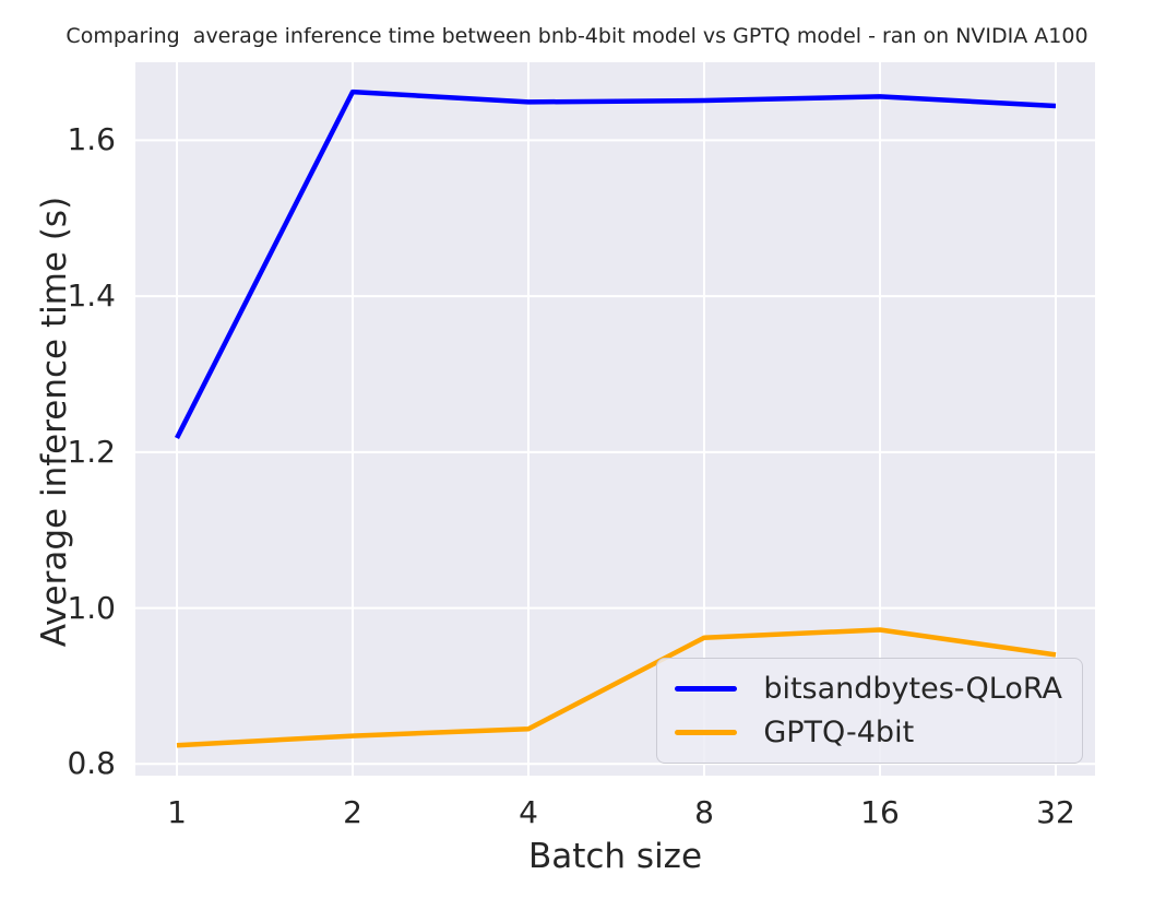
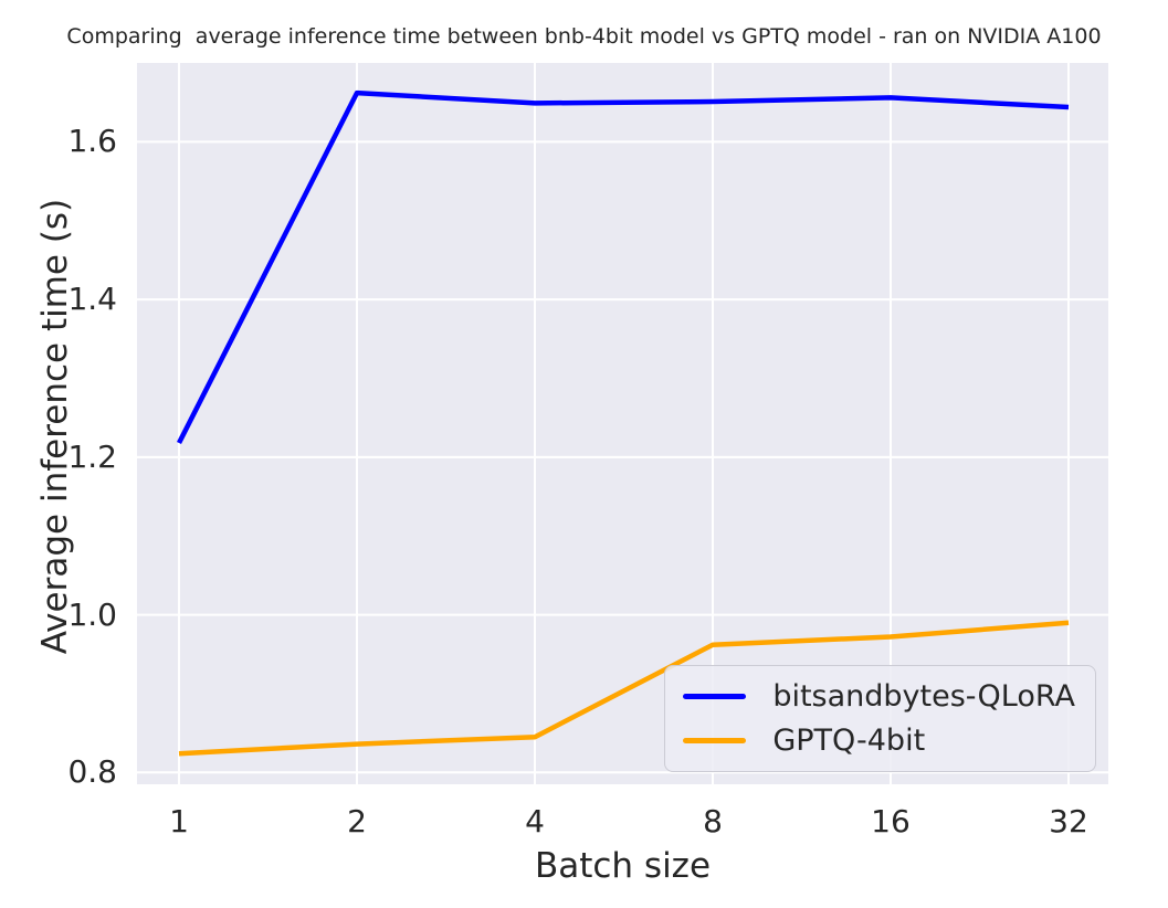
GPTQ-4bit/32: 0.94 -> 0.99
